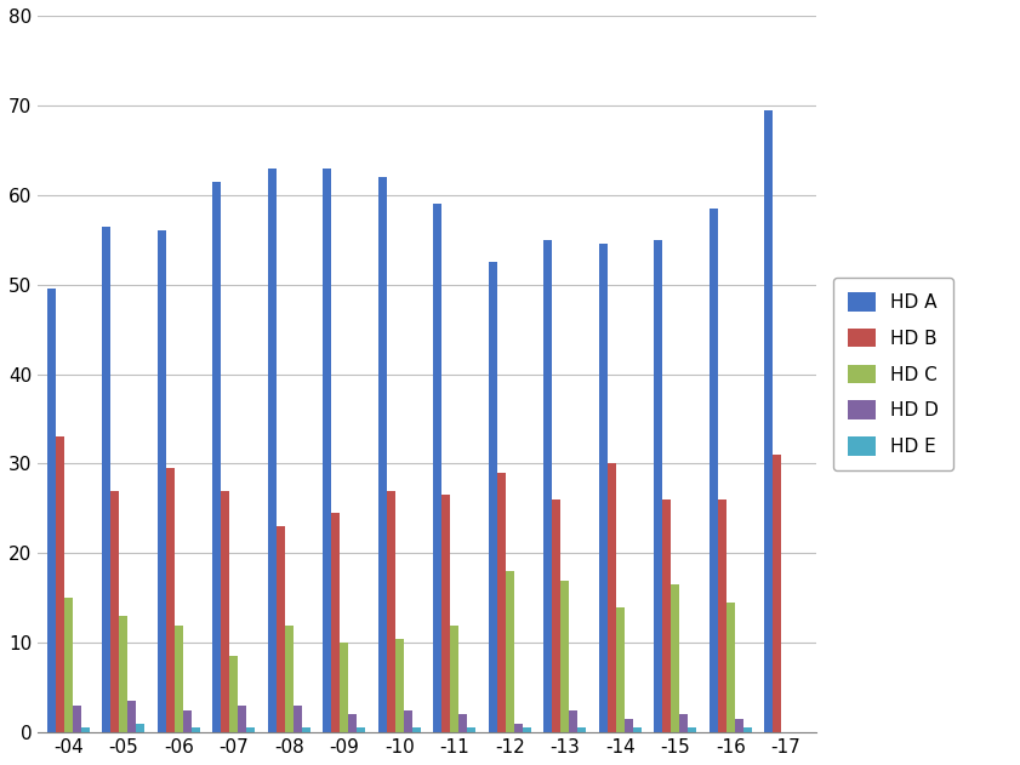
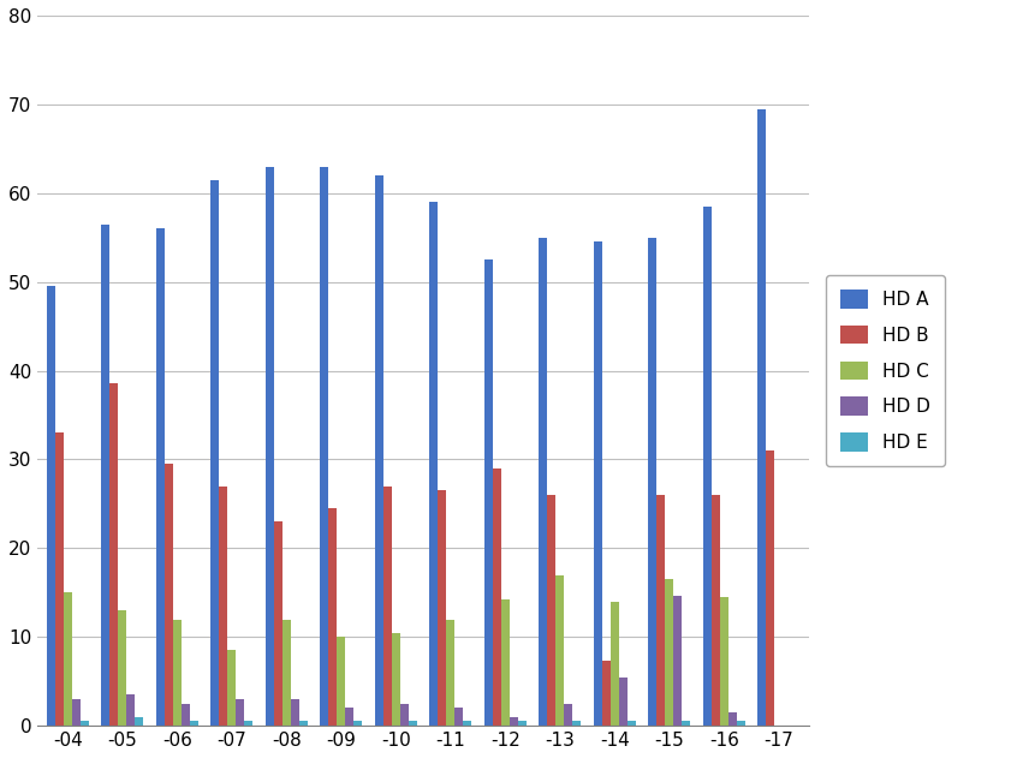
HD B/-05: 27.0 -> 38.6
HD C/-12: 18.0 -> 14.2
HD B/-14: 30.0 -> 7.4
HD D/-14: 1.5 -> 5.4
HD D/-15: 2.0 -> 14.6
